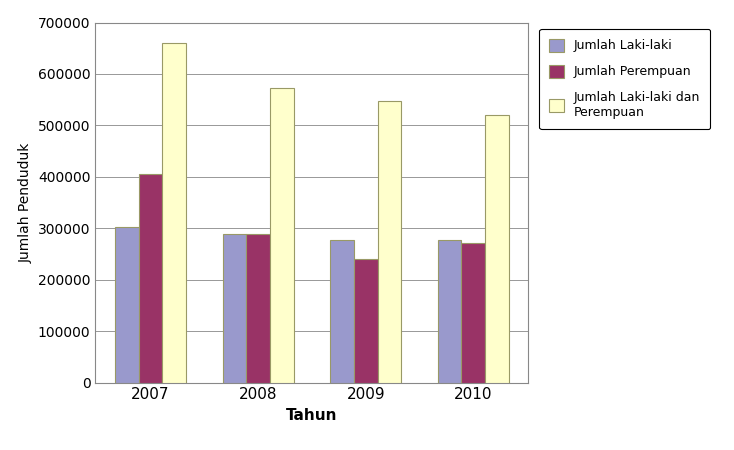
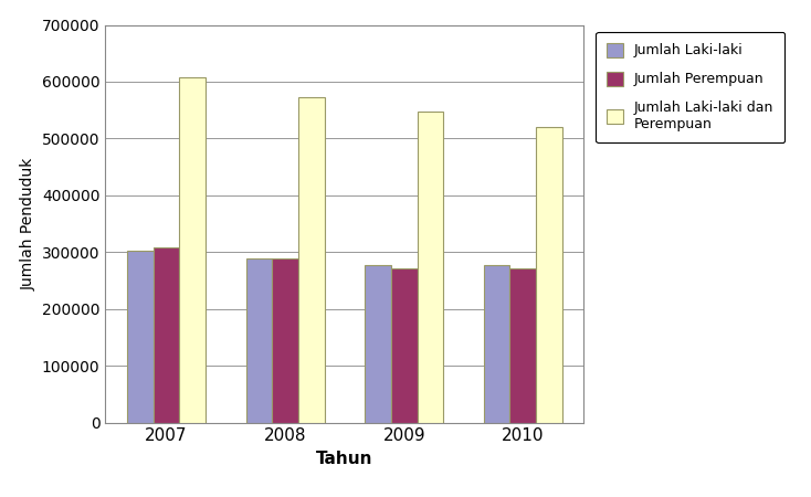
Jumlah Perempuan/2007: 406000 -> 308000
Jumlah Laki-laki dan Perempuan/2007: 660000 -> 607000
Jumlah Perempuan/2009: 240000 -> 272000
